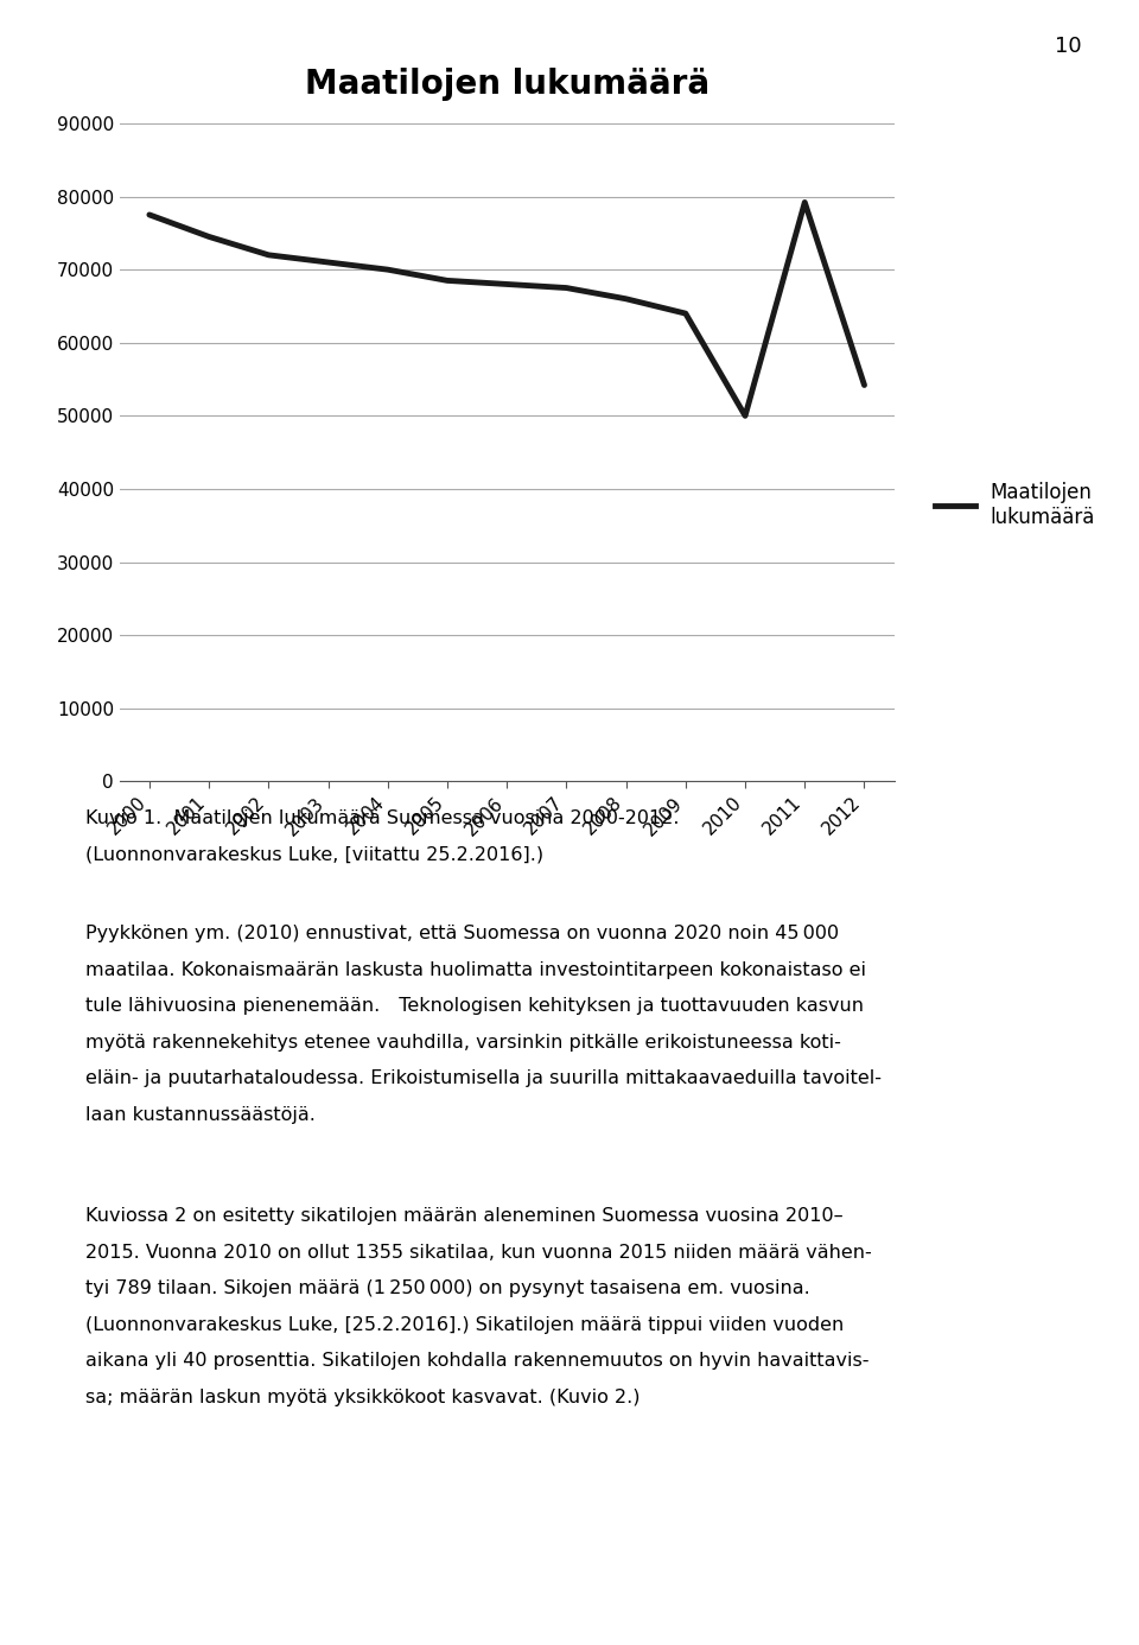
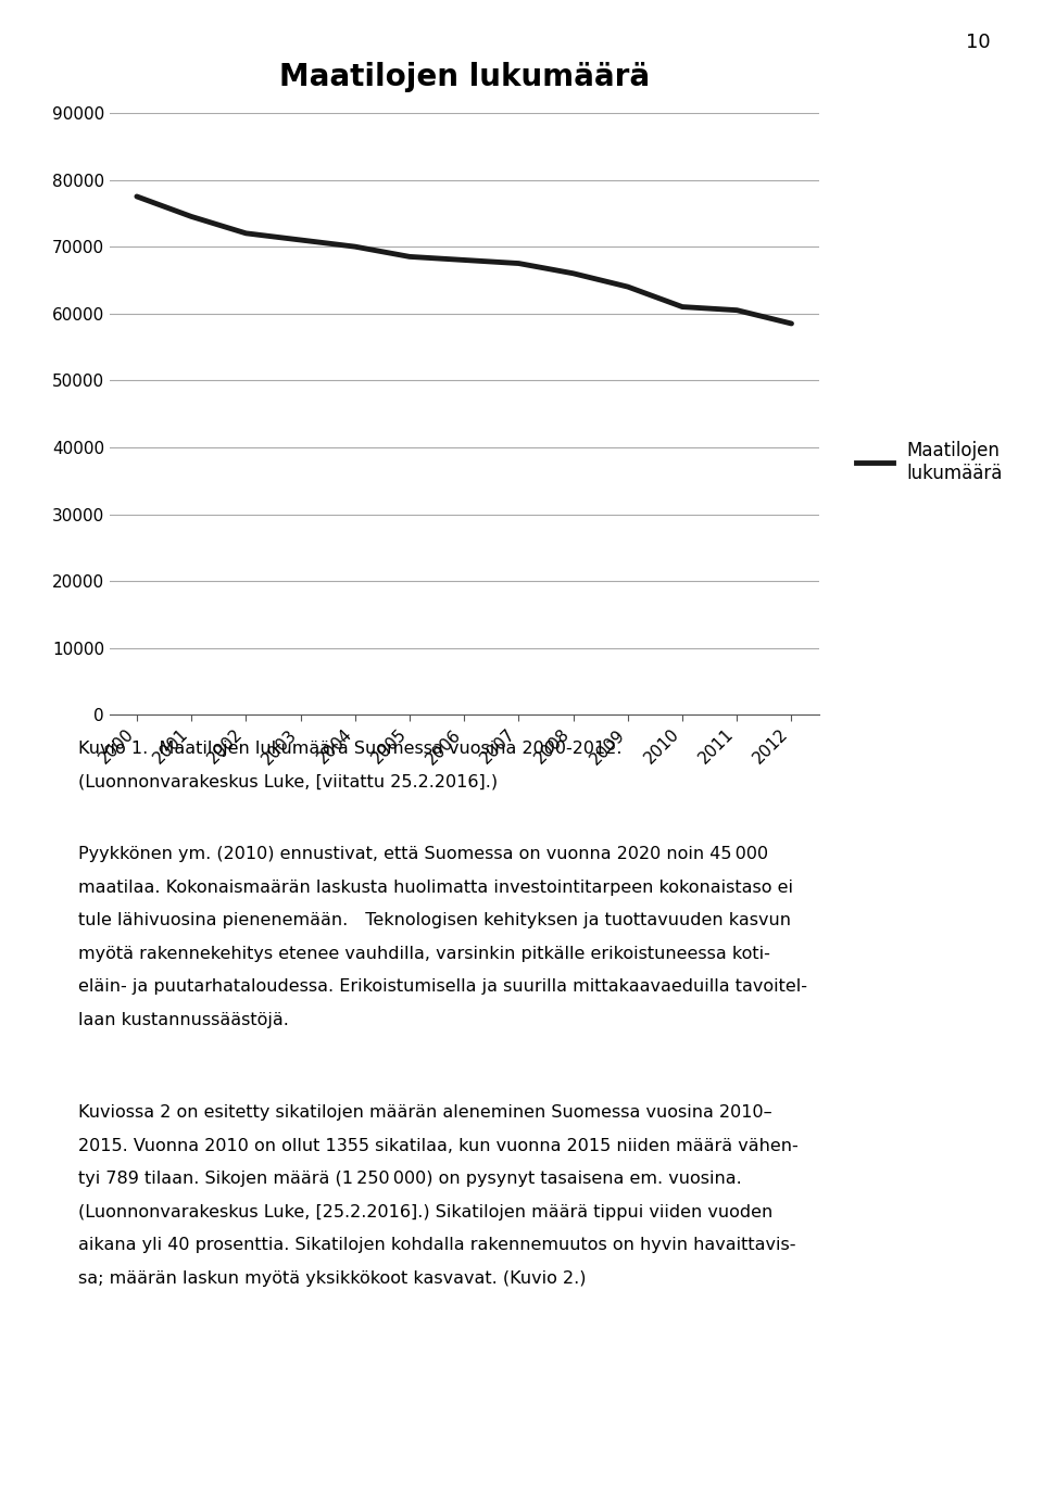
2010: 50000 -> 61000
2011: 79200 -> 60500
2012: 54200 -> 58500
